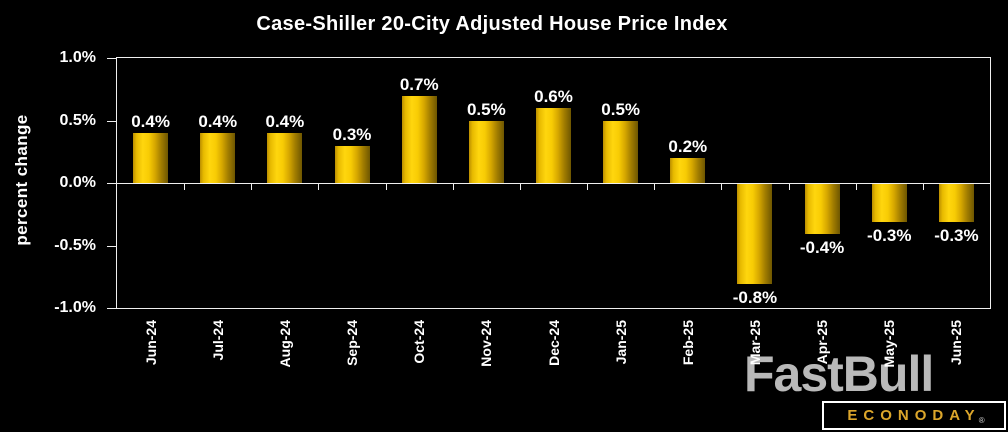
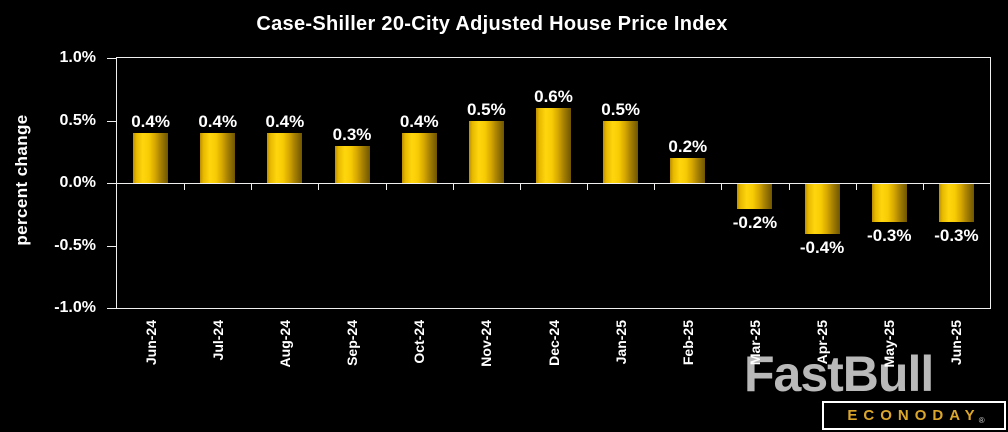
Oct-24: 0.7% -> 0.4%
Mar-25: -0.8% -> -0.2%
